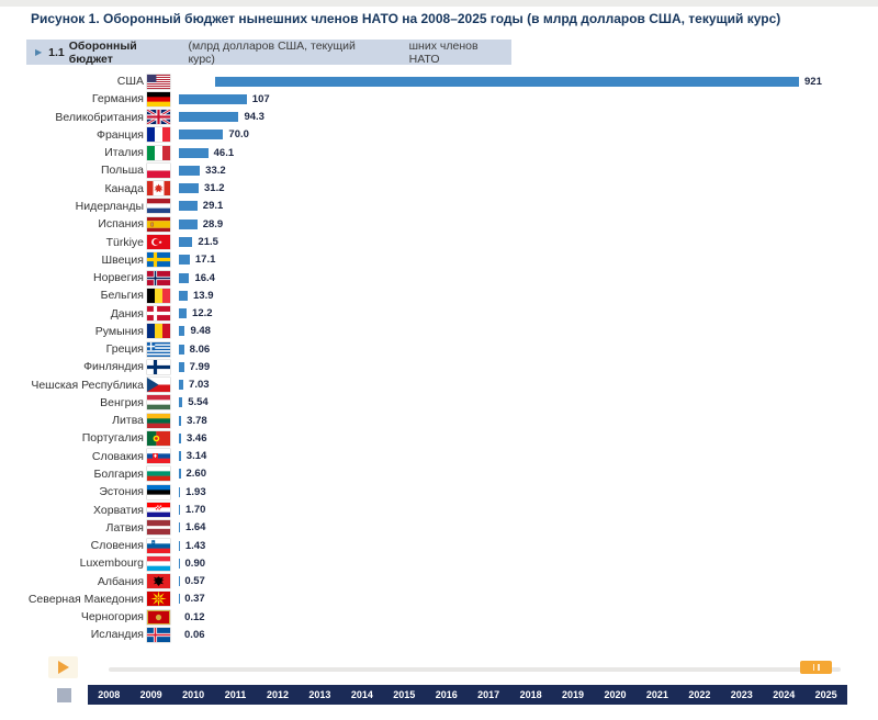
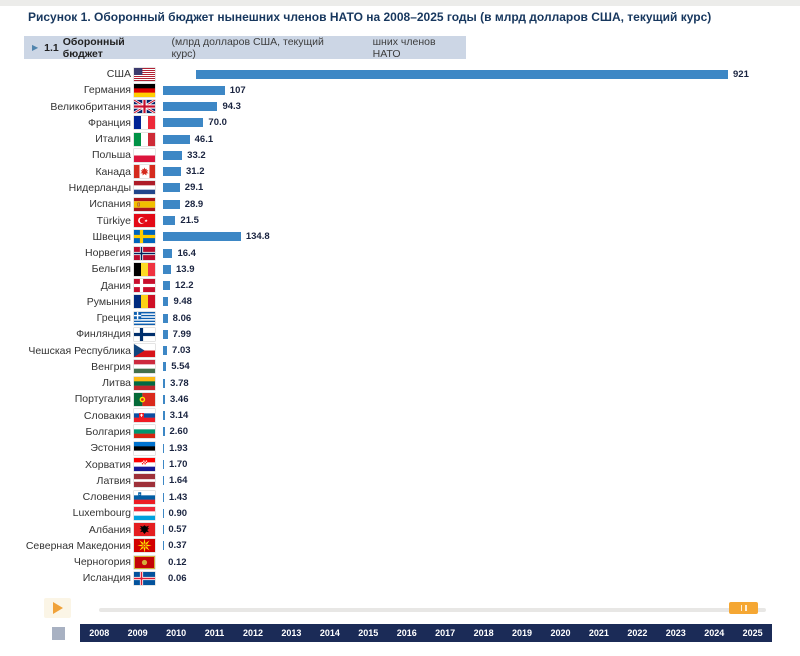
Швеция: 17.1 -> 134.8
